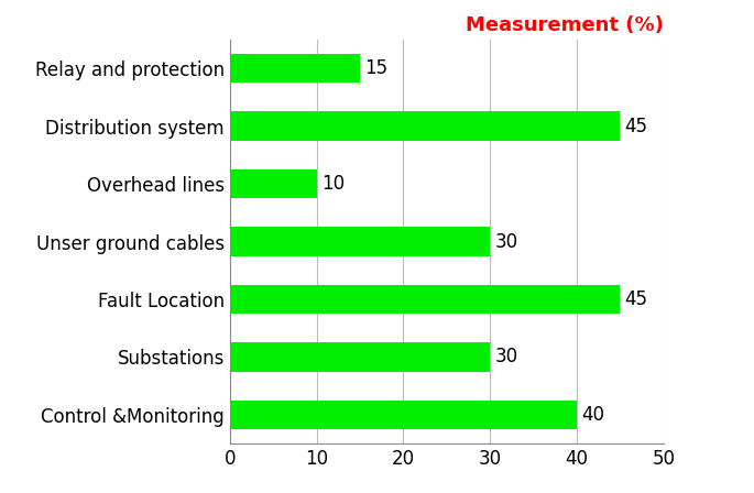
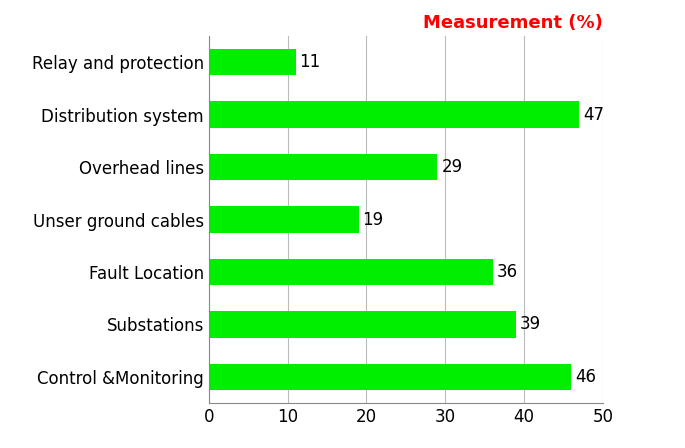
Relay and protection: 15 -> 11
Distribution system: 45 -> 47
Overhead lines: 10 -> 29
Unser ground cables: 30 -> 19
Fault Location: 45 -> 36
Substations: 30 -> 39
Control &Monitoring: 40 -> 46
